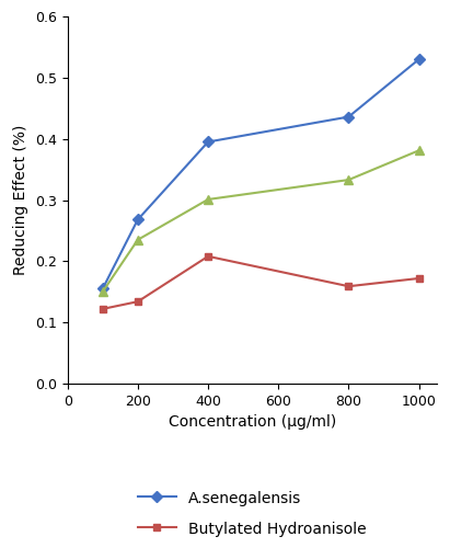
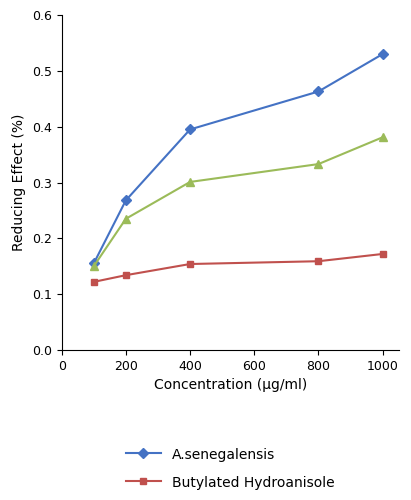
Butylated Hydroanisole/400: 0.208 -> 0.154
A.senegalensis/800: 0.436 -> 0.463
